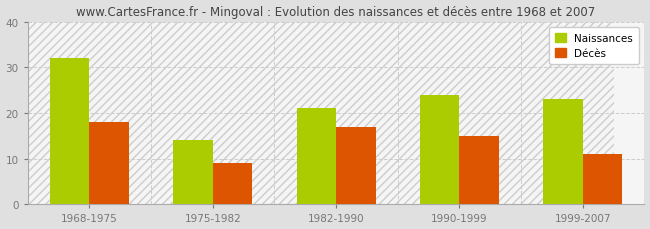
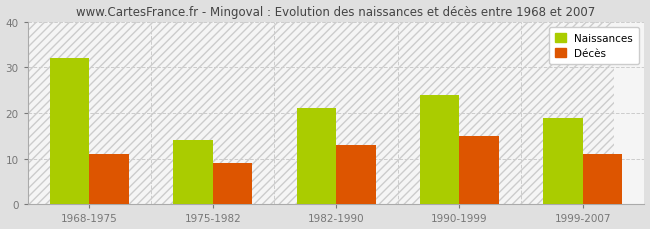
Décès/1968-1975: 18 -> 11
Décès/1982-1990: 17 -> 13
Naissances/1999-2007: 23 -> 19
